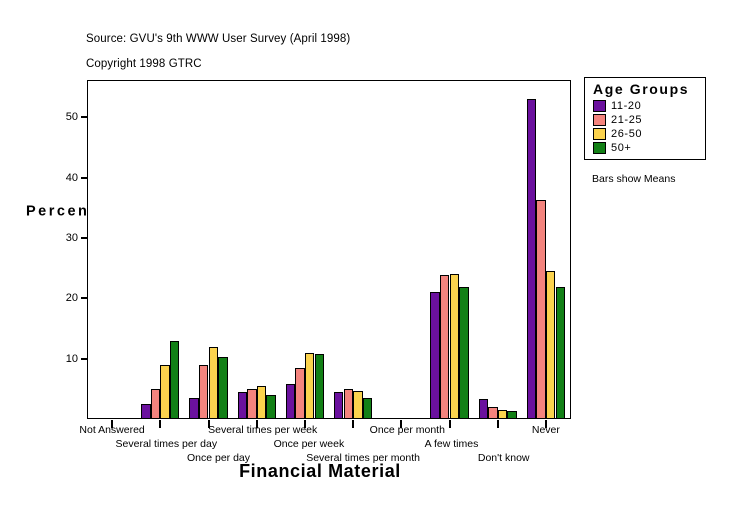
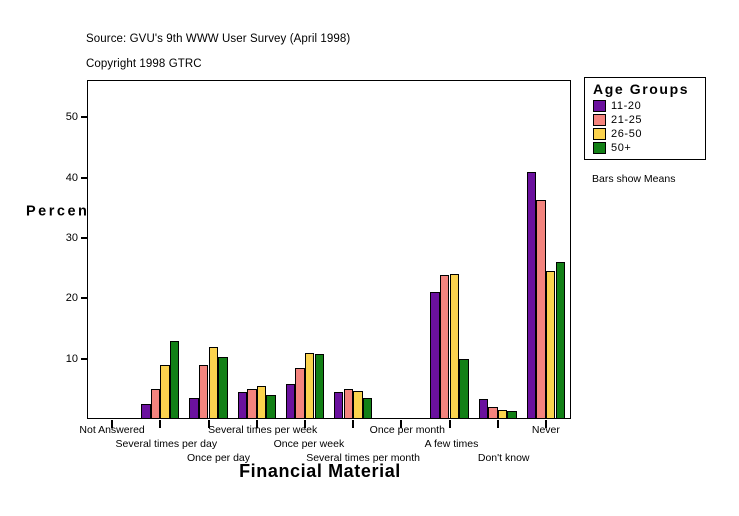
50+/A few times: 22 -> 10
11-20/Never: 53 -> 41
50+/Never: 22 -> 26
